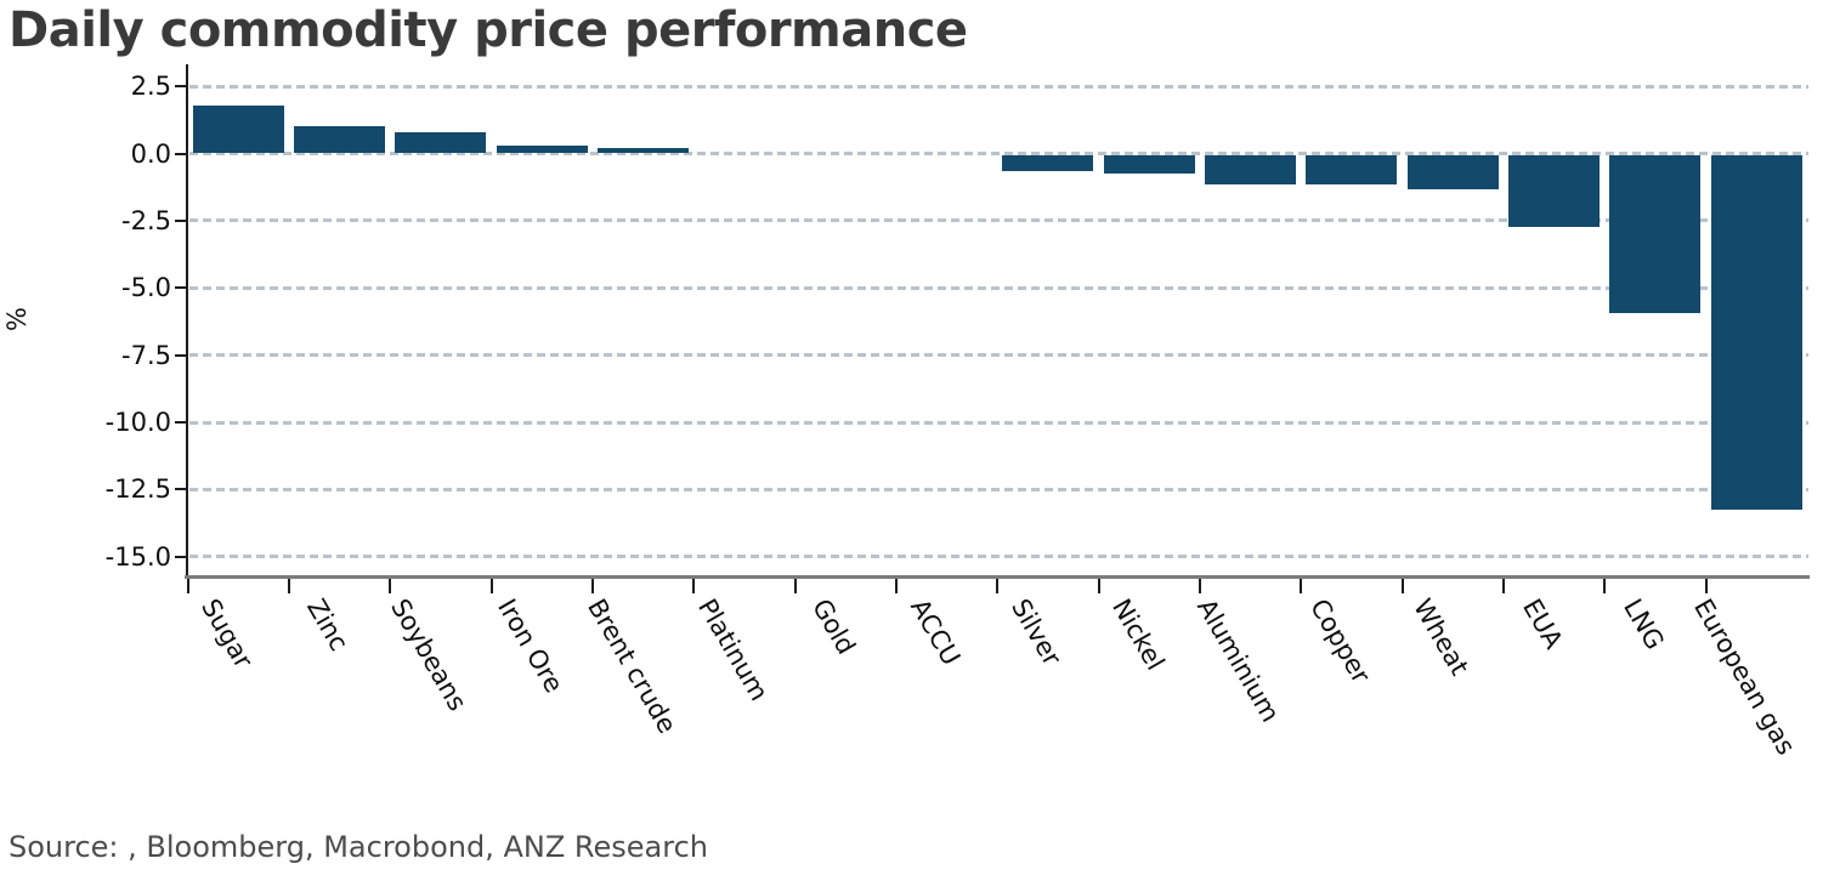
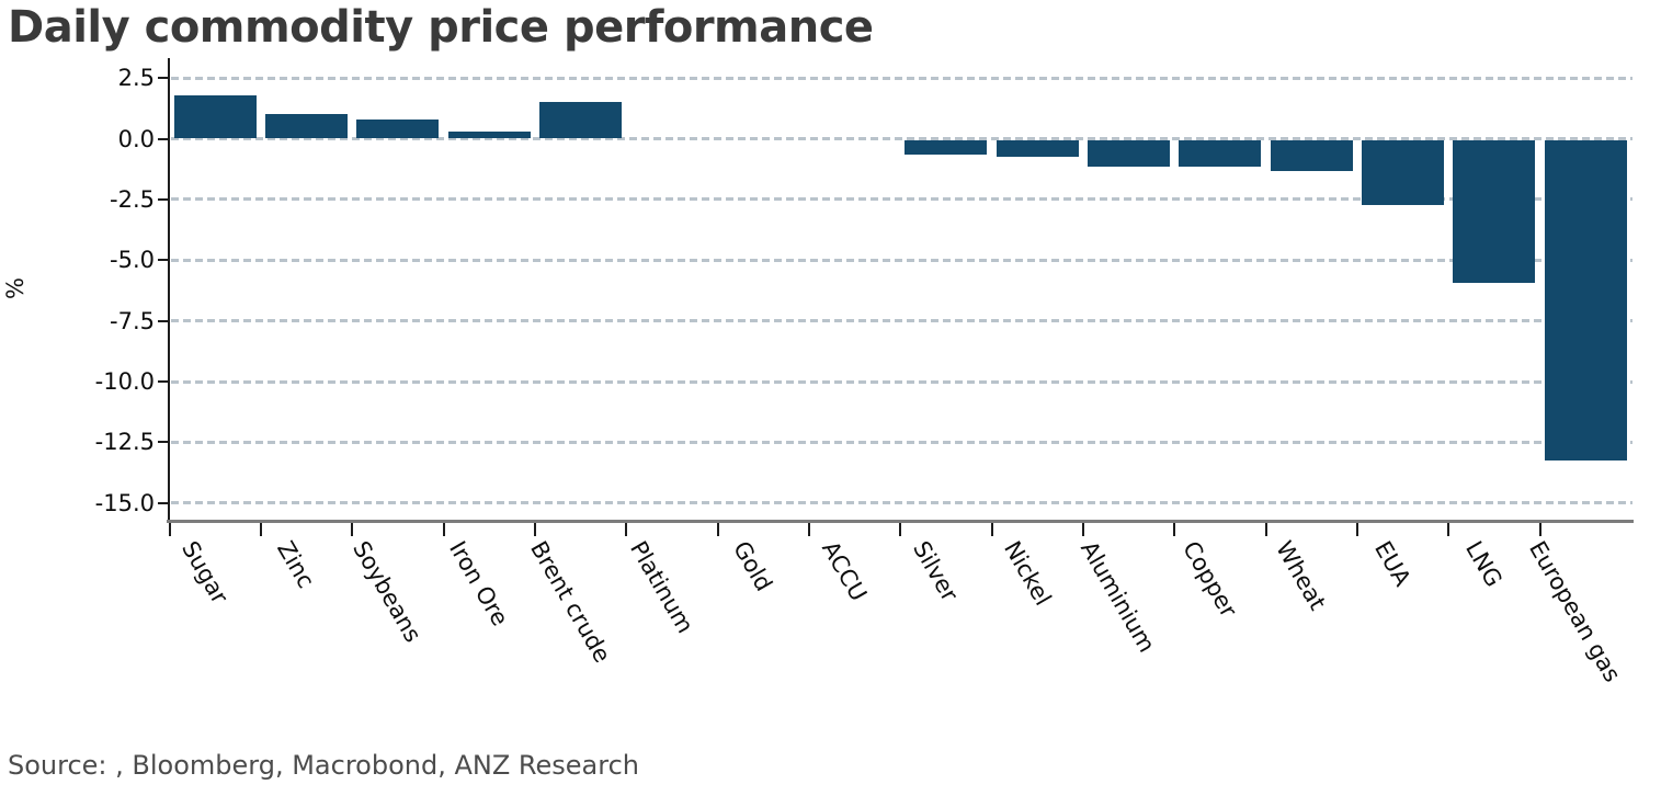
Brent crude: 0.2 -> 1.5
